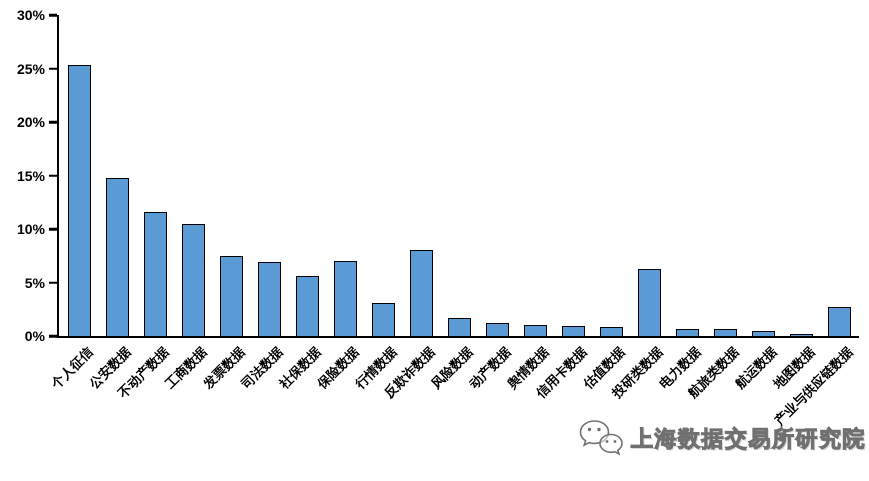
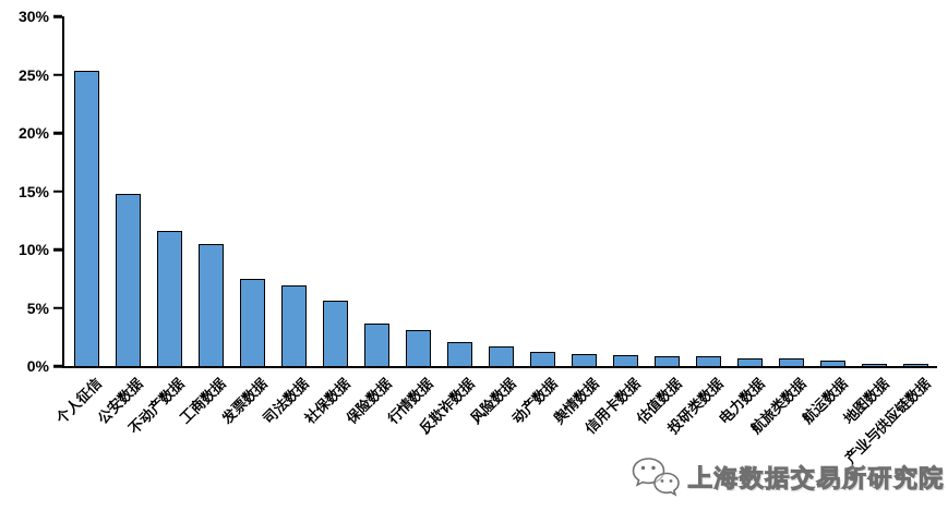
保险数据: 7.0% -> 3.6%
反欺诈数据: 8.0% -> 2.1%
投研类数据: 6.3% -> 0.8%
产业与供应链数据: 2.7% -> 0.1%
